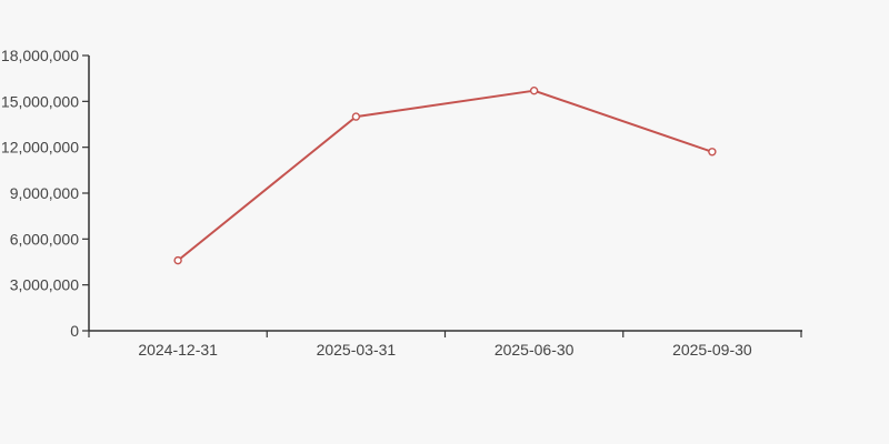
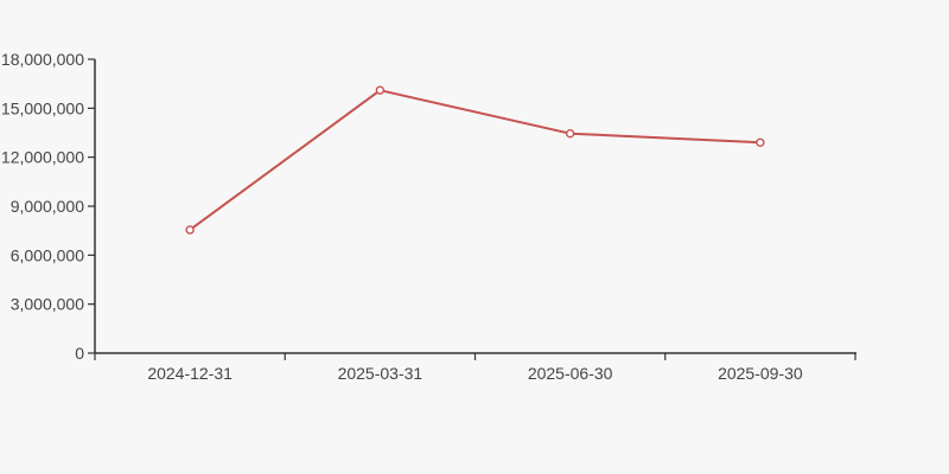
2024-12-31: 4600000 -> 7600000
2025-03-31: 14000000 -> 16100000
2025-06-30: 15700000 -> 13400000
2025-09-30: 11700000 -> 12900000
